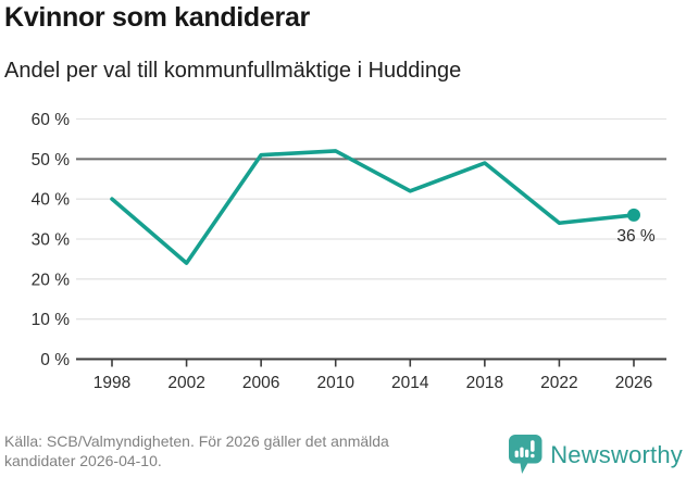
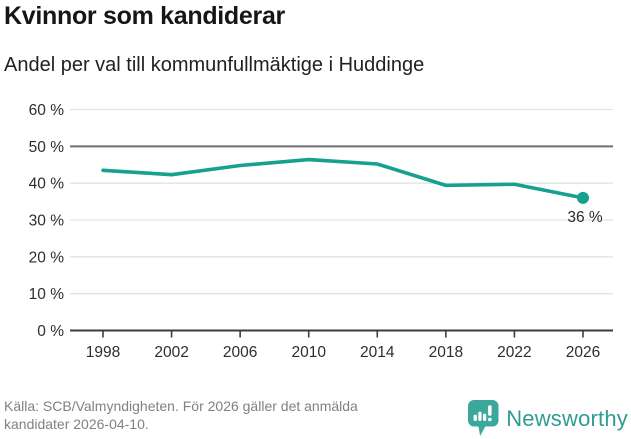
1998: 40% -> 44%
2002: 24% -> 42%
2006: 51% -> 45%
2010: 52% -> 46%
2014: 42% -> 45%
2018: 49% -> 39%
2022: 34% -> 40%
